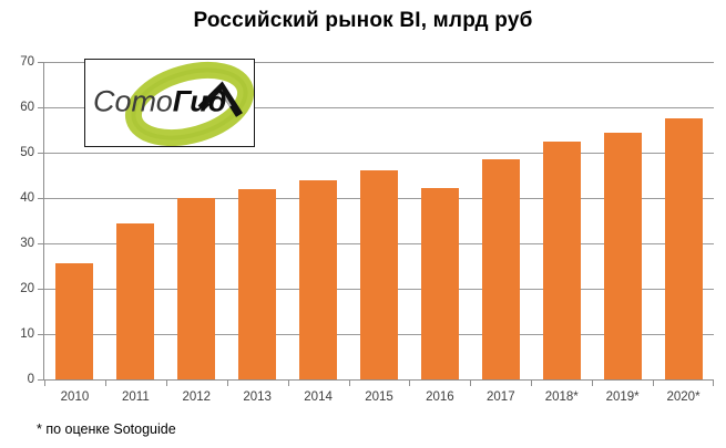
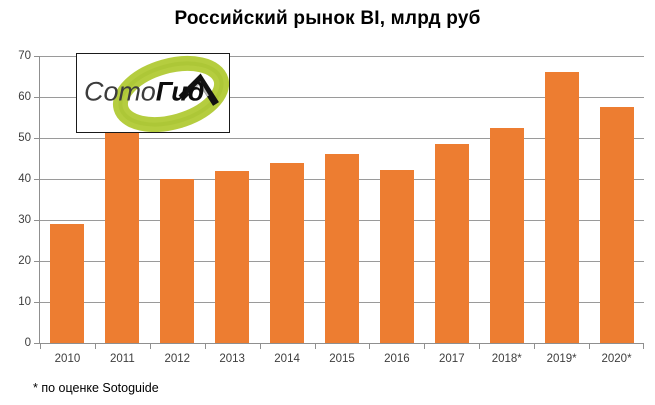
2010: 26 -> 29
2011: 34 -> 59
2019*: 54 -> 66
